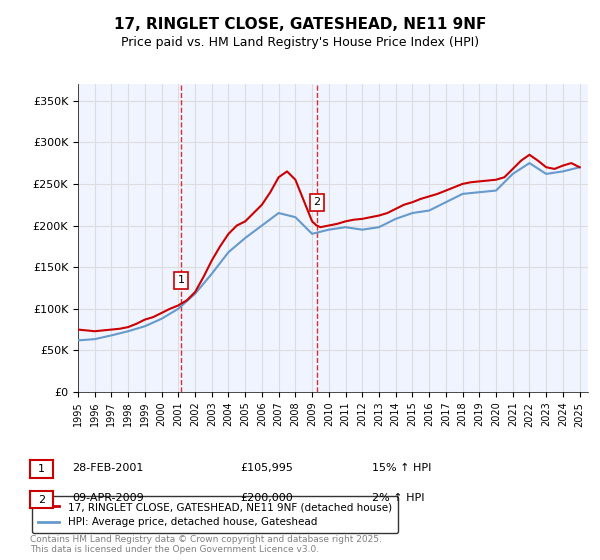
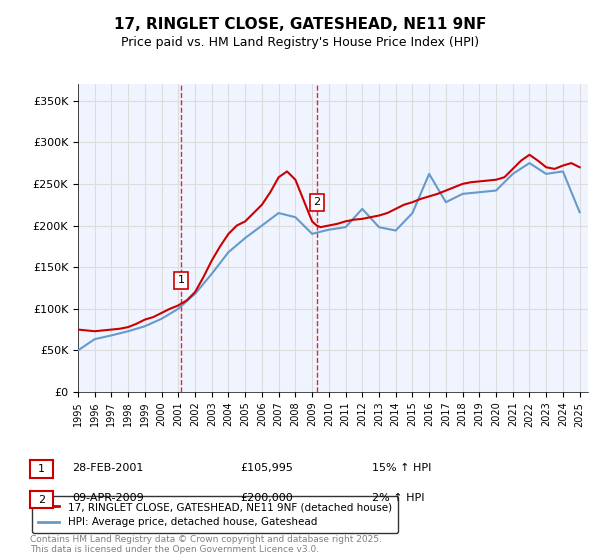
HPI: Average price, detached house, Gateshead/1995: £62K -> £50K
HPI: Average price, detached house, Gateshead/2012: £195K -> £220K
HPI: Average price, detached house, Gateshead/2014: £208K -> £194K
HPI: Average price, detached house, Gateshead/2016: £218K -> £262K
HPI: Average price, detached house, Gateshead/2025: £270K -> £216K
